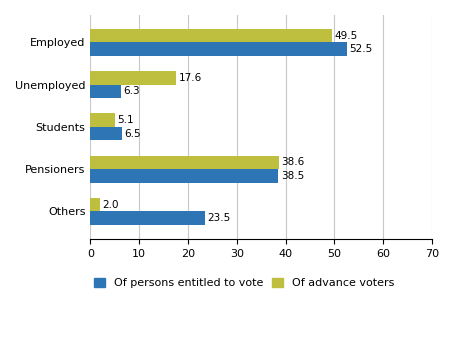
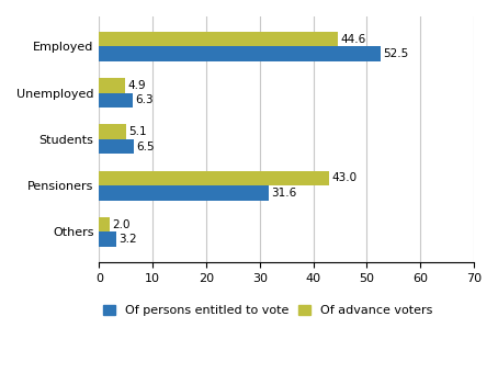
Of advance voters/Employed: 49.5 -> 44.6
Of advance voters/Unemployed: 17.6 -> 4.9
Of advance voters/Pensioners: 38.6 -> 43.0
Of persons entitled to vote/Pensioners: 38.5 -> 31.6
Of persons entitled to vote/Others: 23.5 -> 3.2
